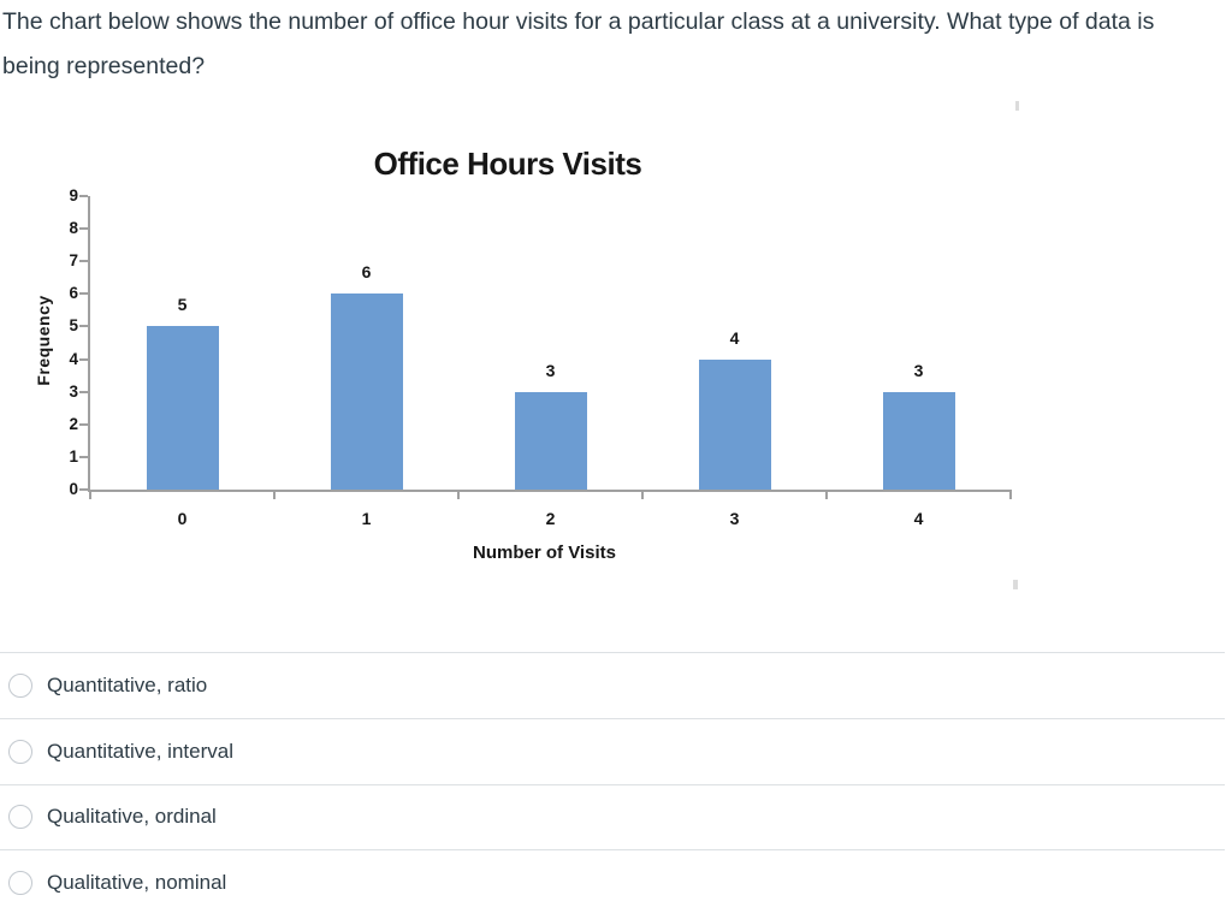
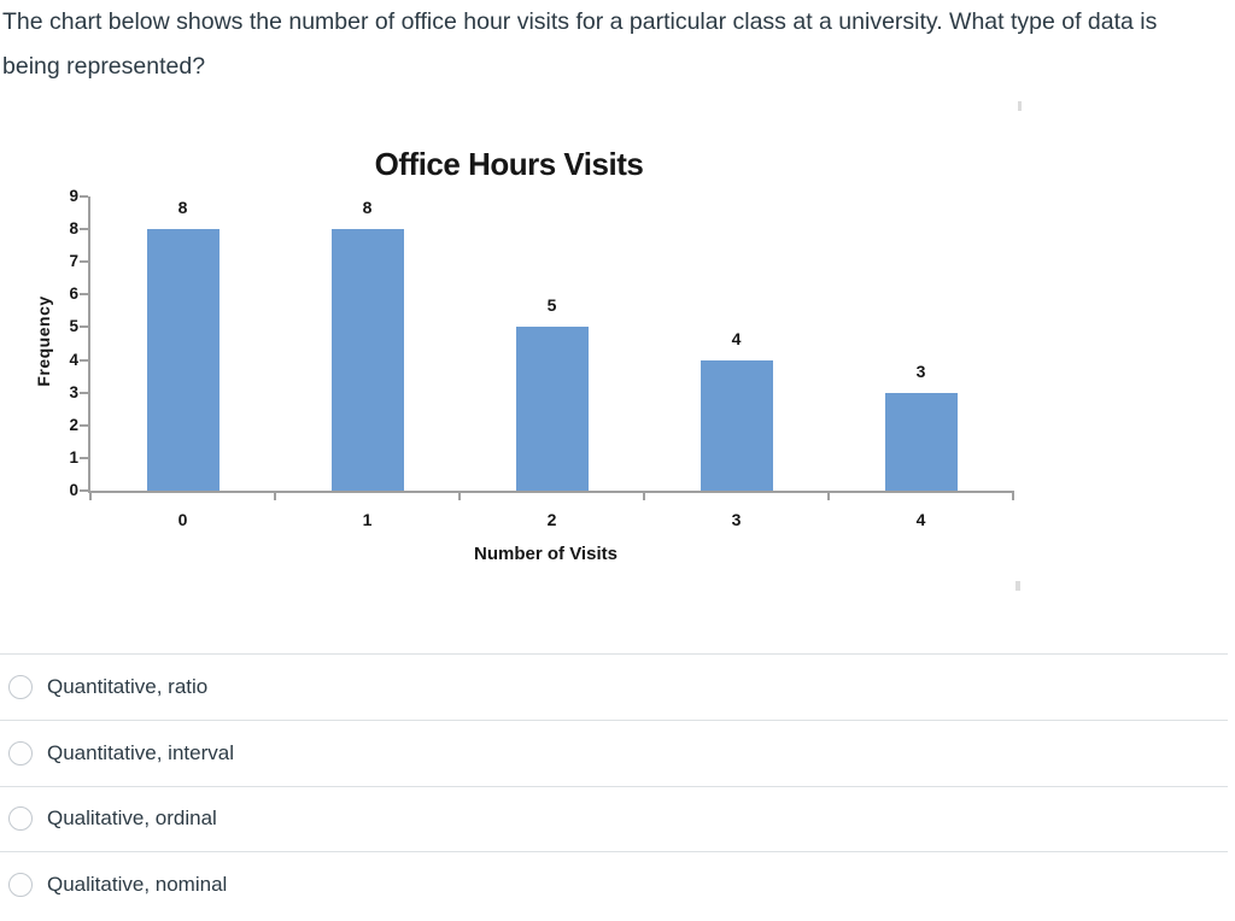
0: 5 -> 8
1: 6 -> 8
2: 3 -> 5
